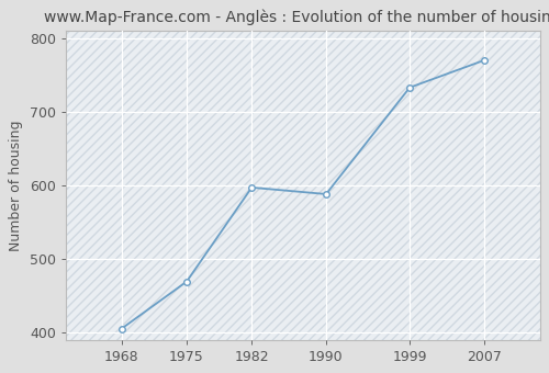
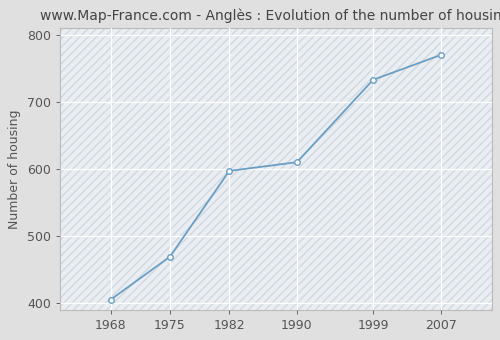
1990: 588 -> 610
